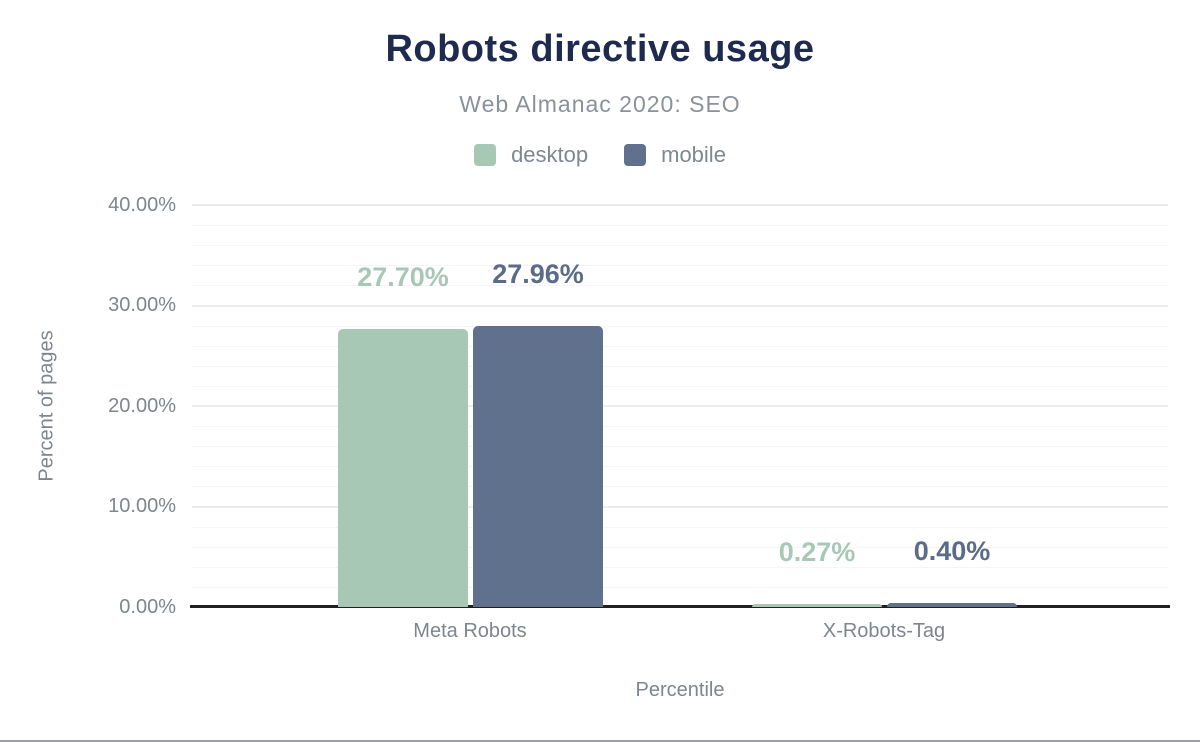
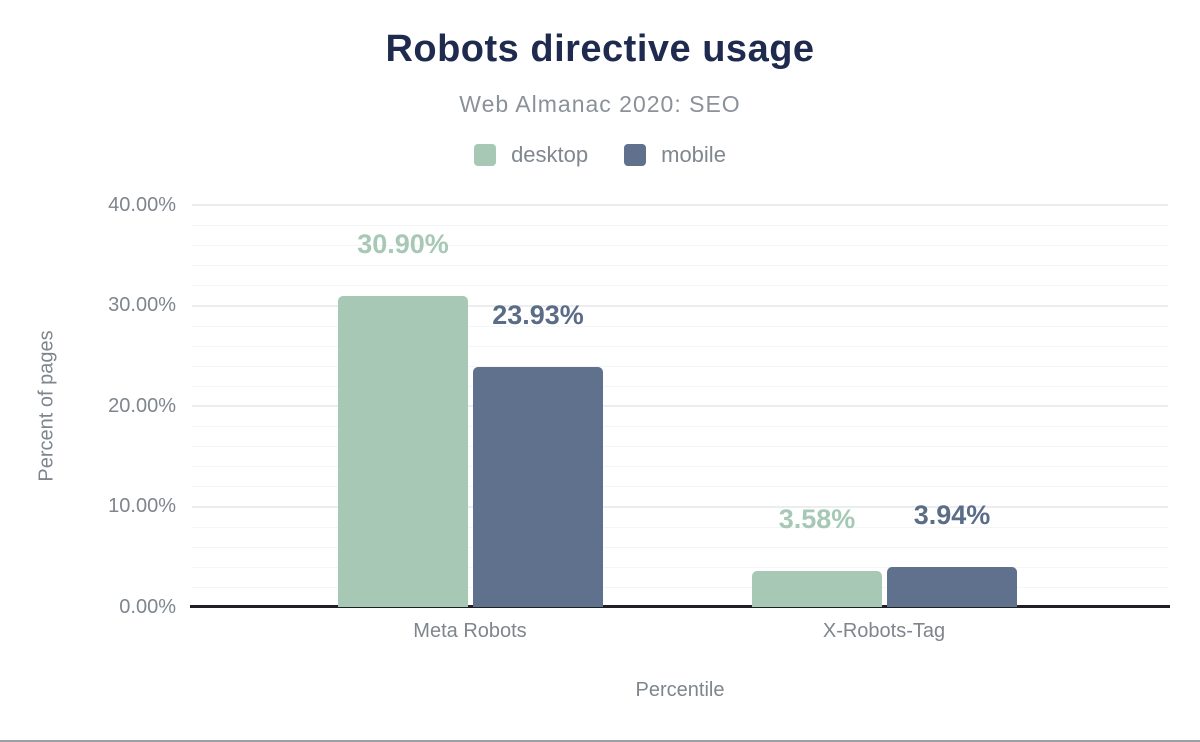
desktop/Meta Robots: 27.70% -> 30.90%
mobile/Meta Robots: 27.96% -> 23.93%
desktop/X-Robots-Tag: 0.27% -> 3.58%
mobile/X-Robots-Tag: 0.40% -> 3.94%
